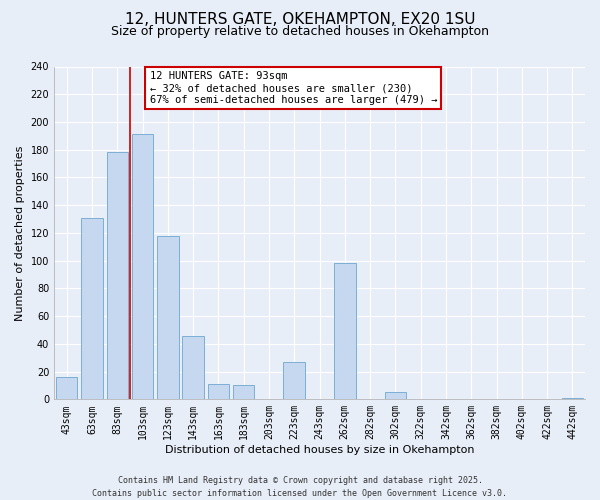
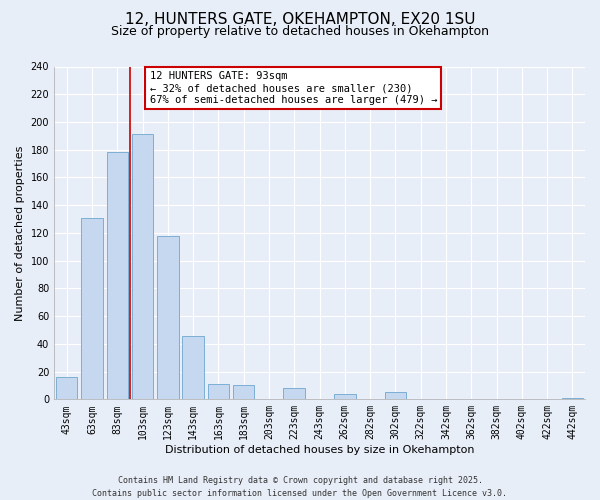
223sqm: 27 -> 8
262sqm: 98 -> 4
